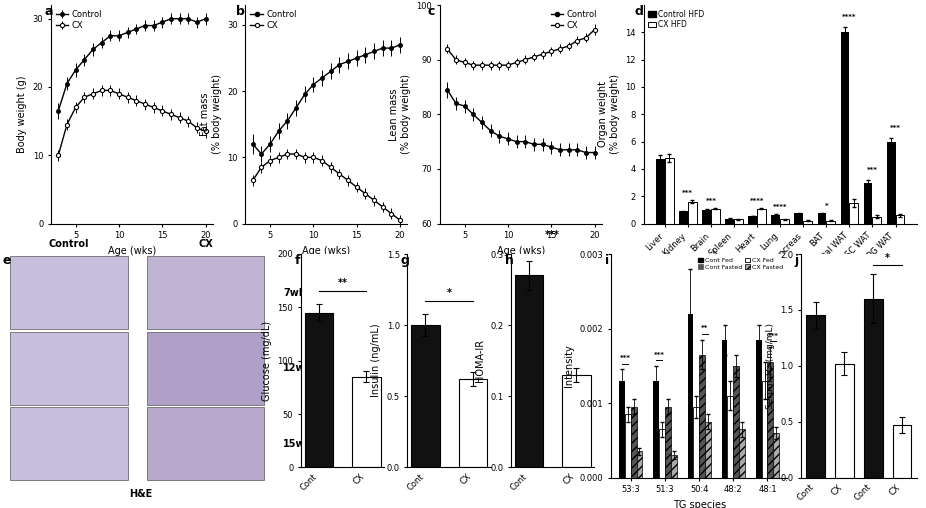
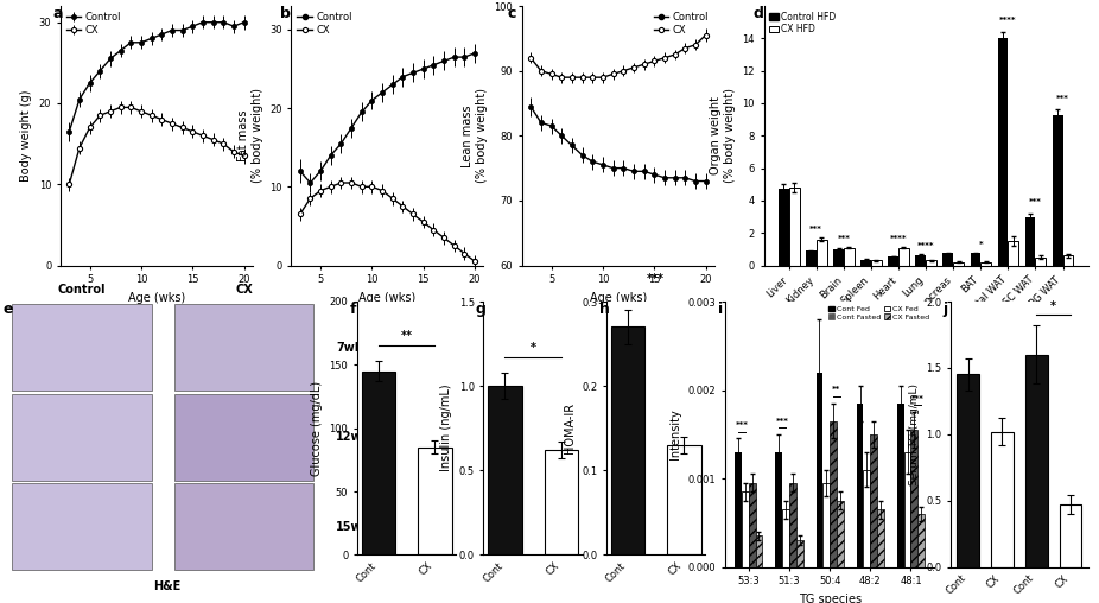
Control HFD/PG WAT: 6.0 -> 9.3
